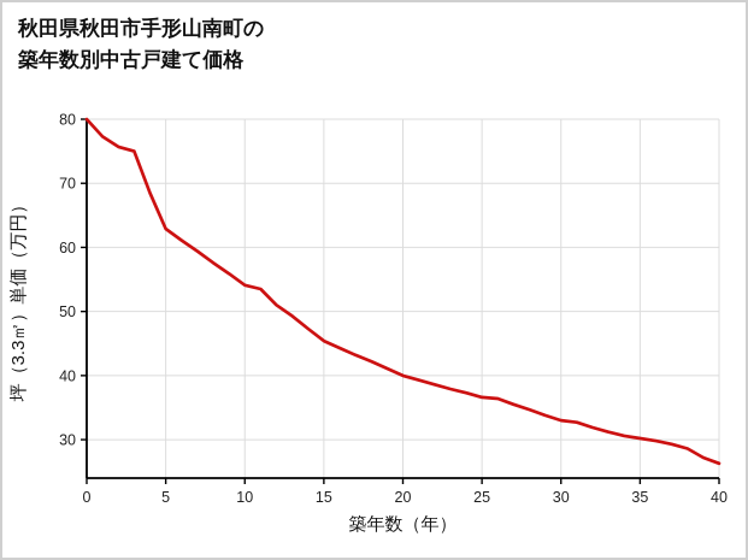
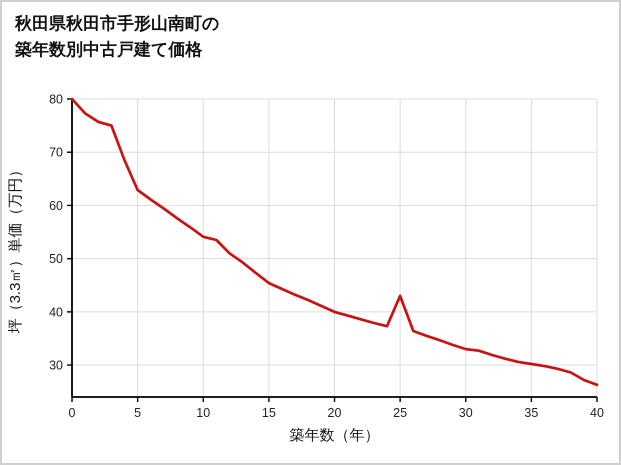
25: 37 -> 43
